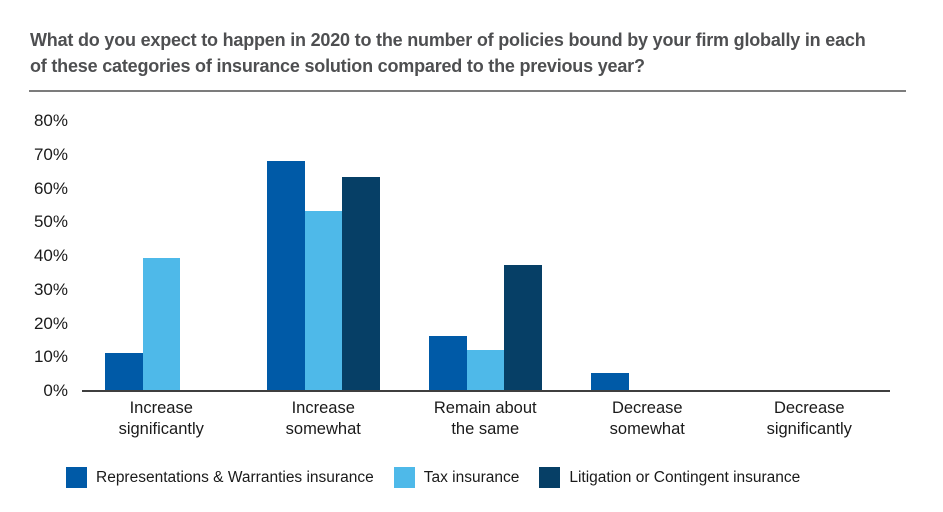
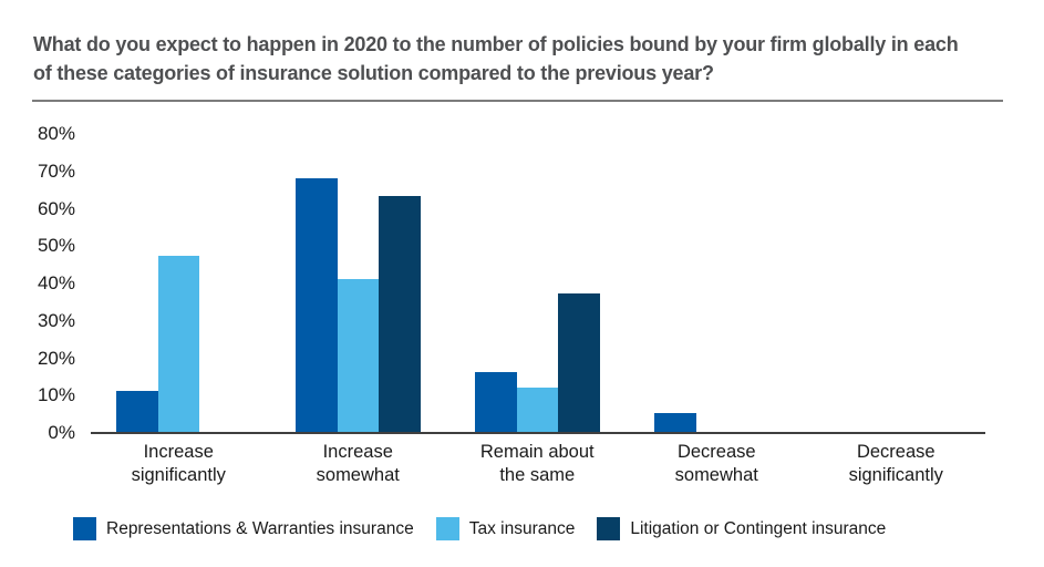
Tax insurance/Increase significantly: 39% -> 47%
Tax insurance/Increase somewhat: 53% -> 41%
